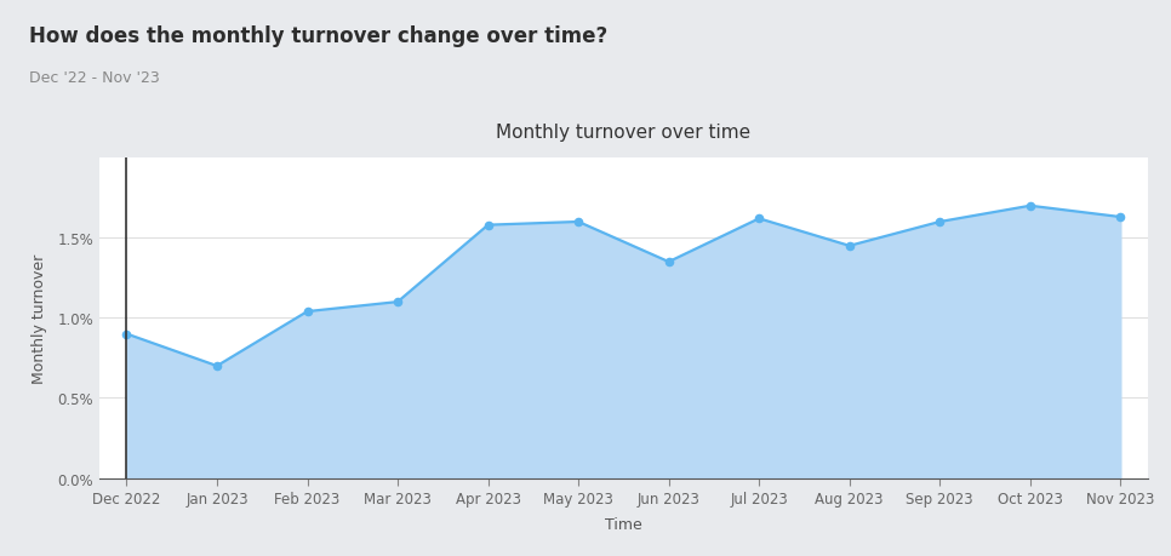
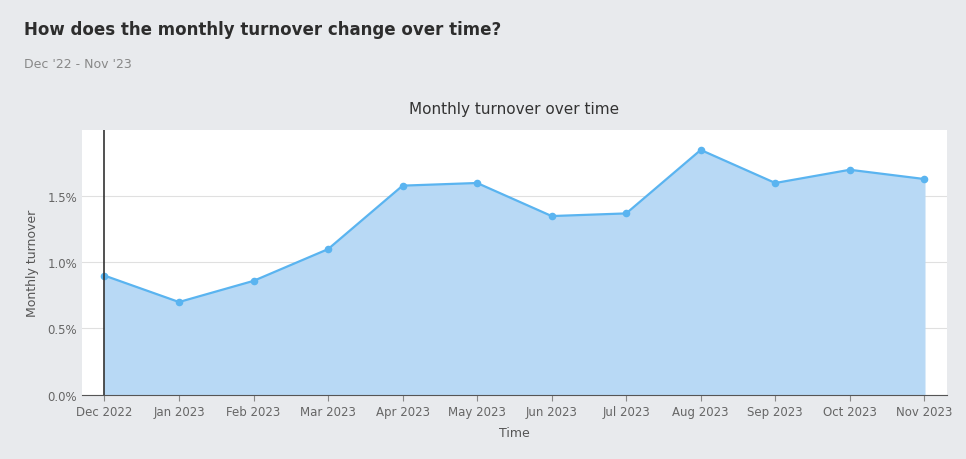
Feb 2023: 1.04% -> 0.86%
Jul 2023: 1.62% -> 1.37%
Aug 2023: 1.45% -> 1.85%
